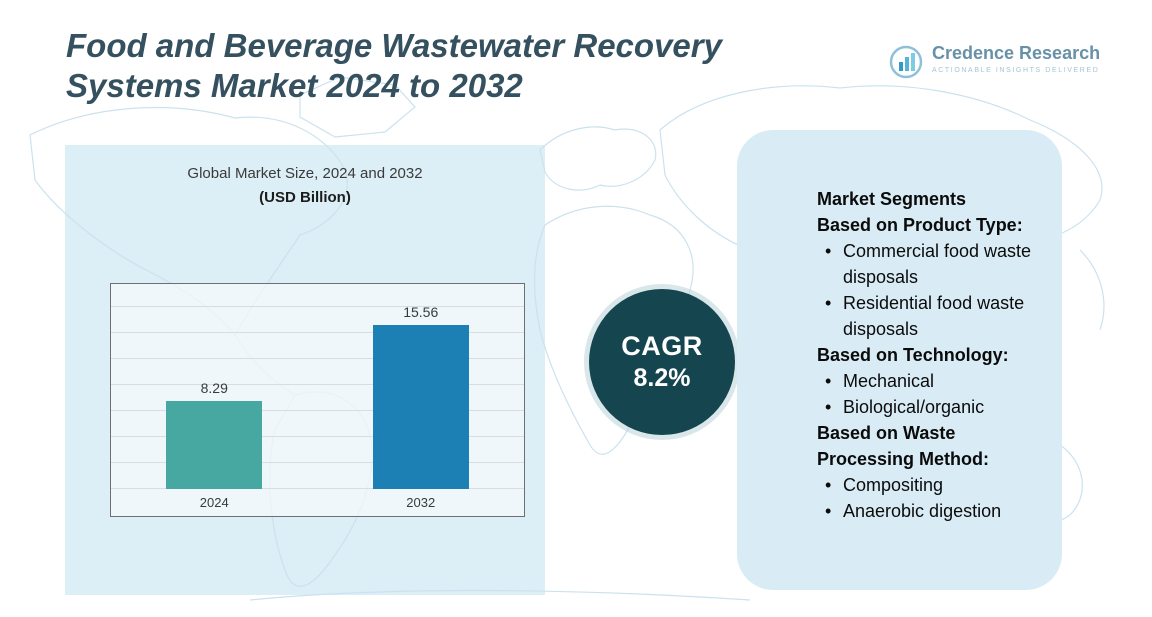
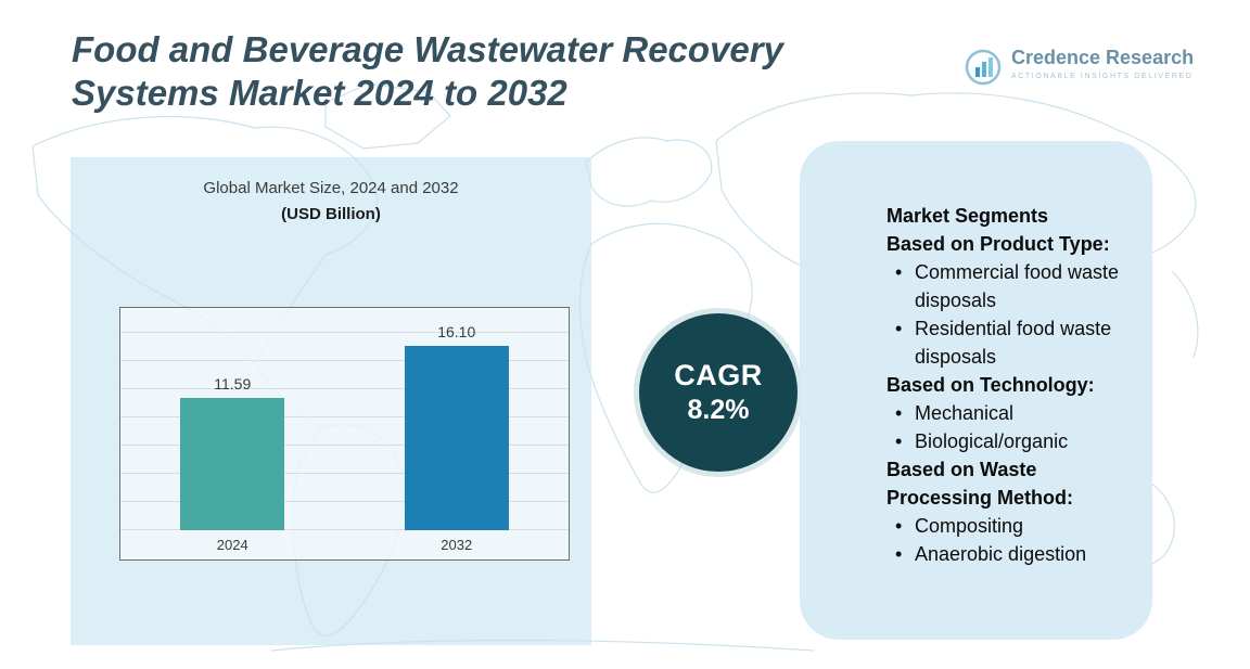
2024: 8.29 -> 11.59
2032: 15.56 -> 16.10
